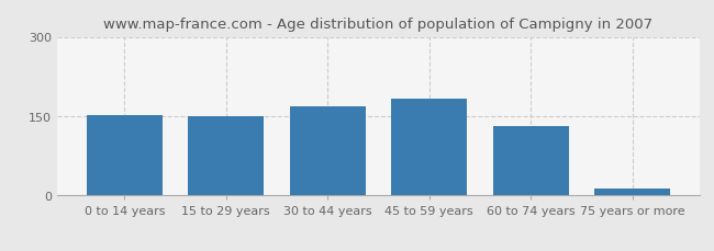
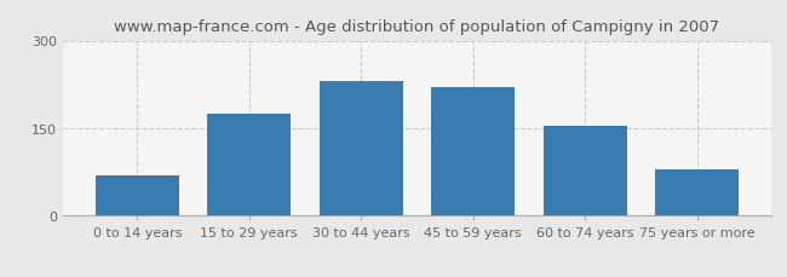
0 to 14 years: 152 -> 70
15 to 29 years: 150 -> 175
30 to 44 years: 168 -> 230
45 to 59 years: 183 -> 220
60 to 74 years: 132 -> 155
75 years or more: 14 -> 80
